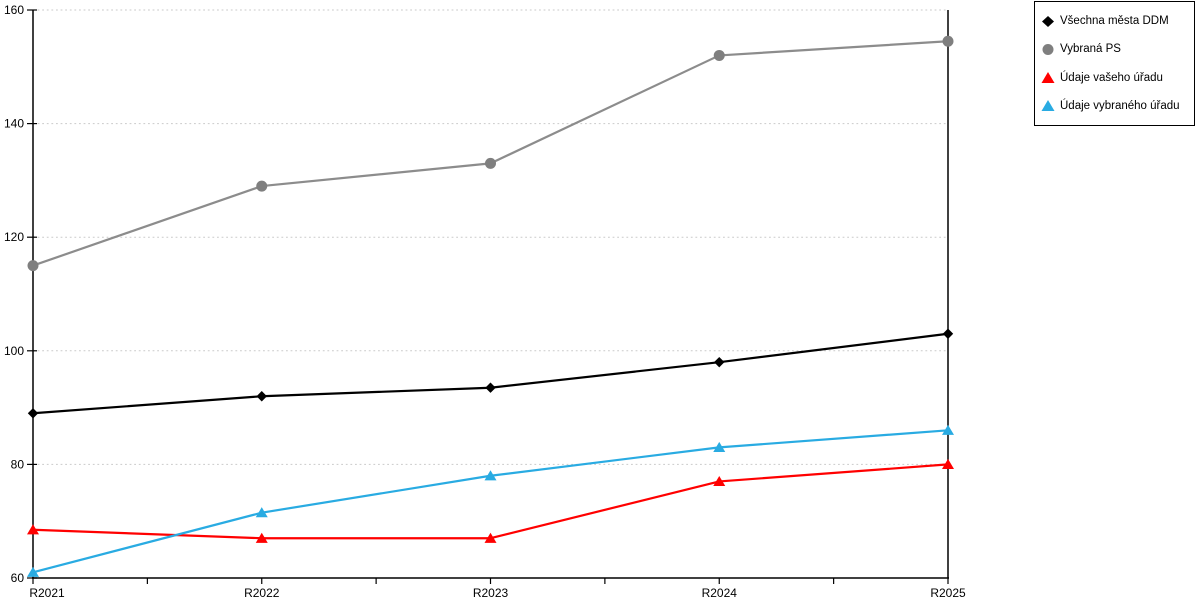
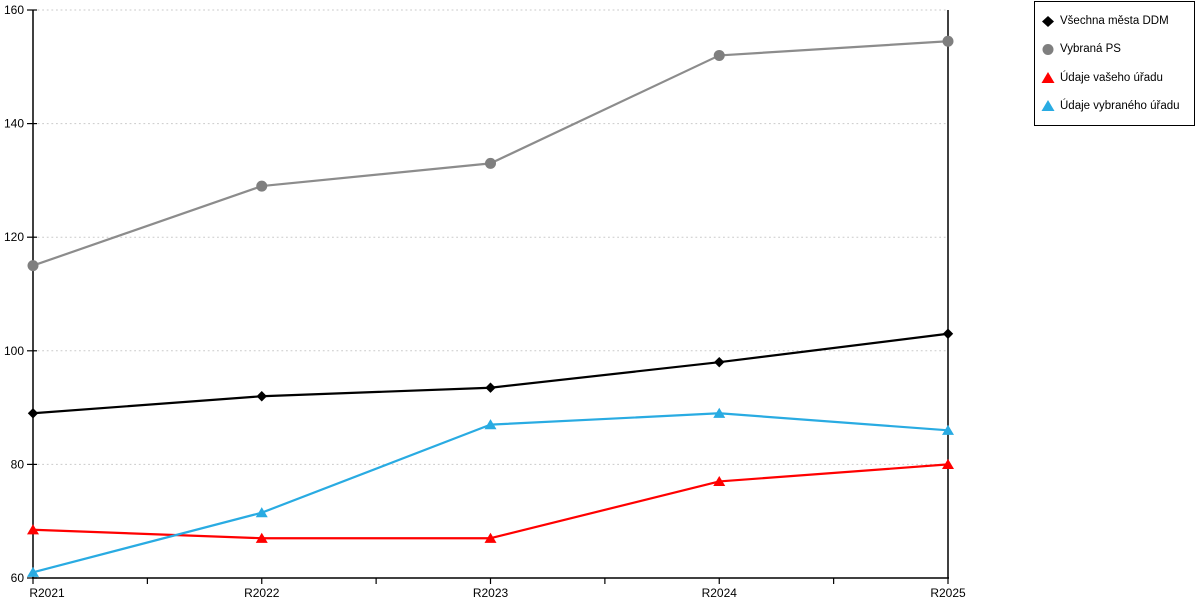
Údaje vybraného úřadu/R2023: 78 -> 87
Údaje vybraného úřadu/R2024: 83 -> 89
